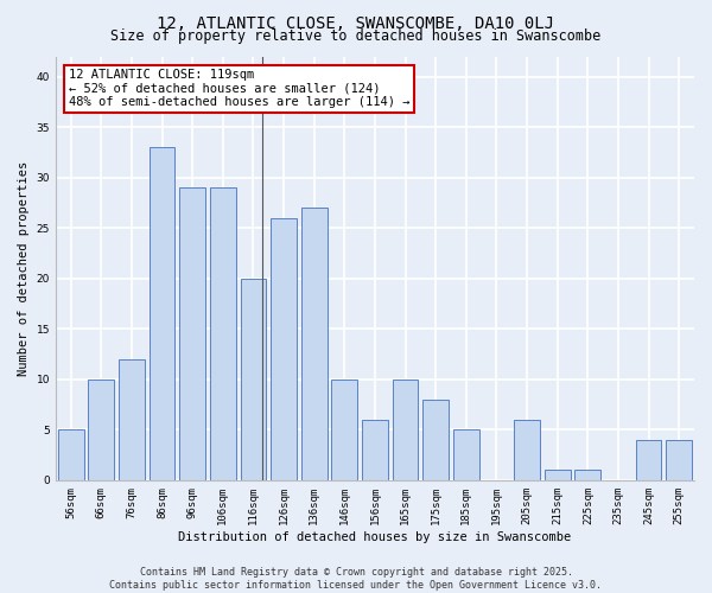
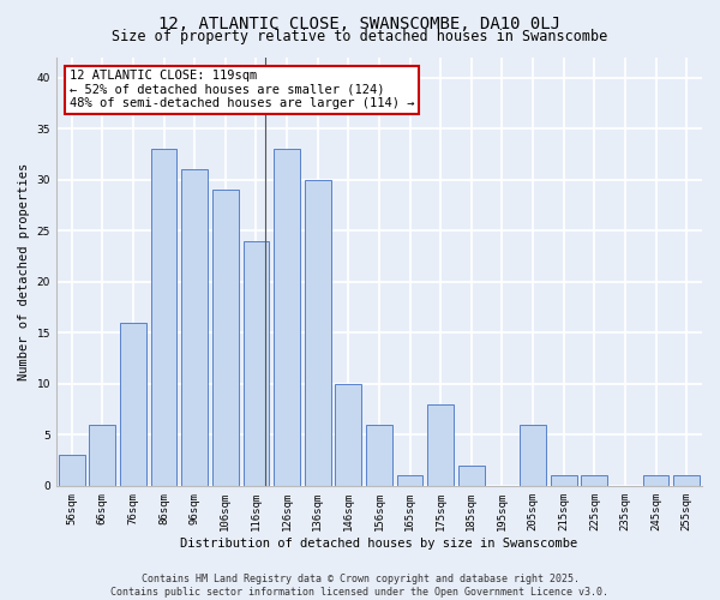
56sqm: 5 -> 3
66sqm: 10 -> 6
76sqm: 12 -> 16
96sqm: 29 -> 31
116sqm: 20 -> 24
126sqm: 26 -> 33
136sqm: 27 -> 30
165sqm: 10 -> 1
185sqm: 5 -> 2
245sqm: 4 -> 1
255sqm: 4 -> 1
